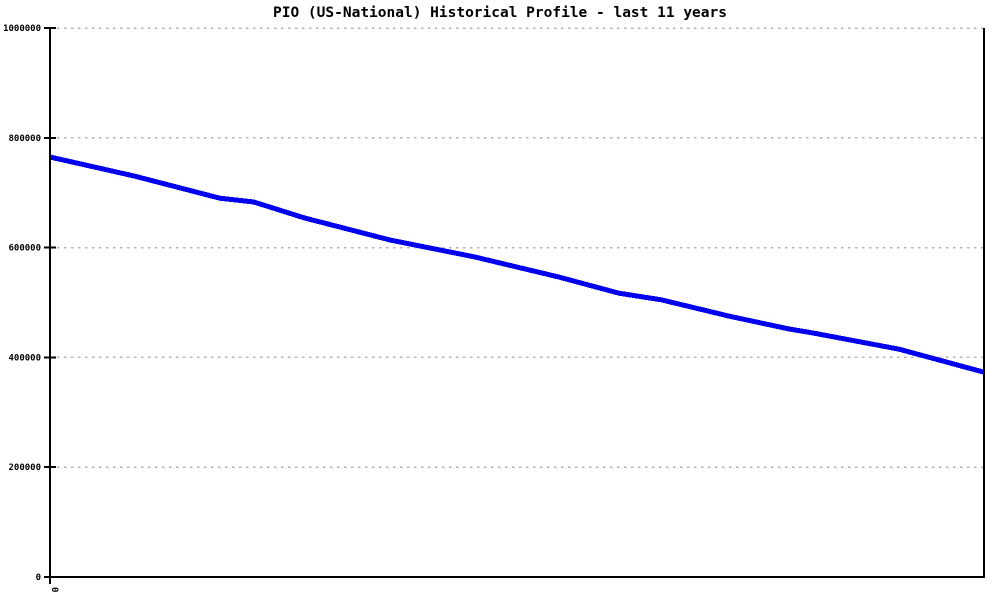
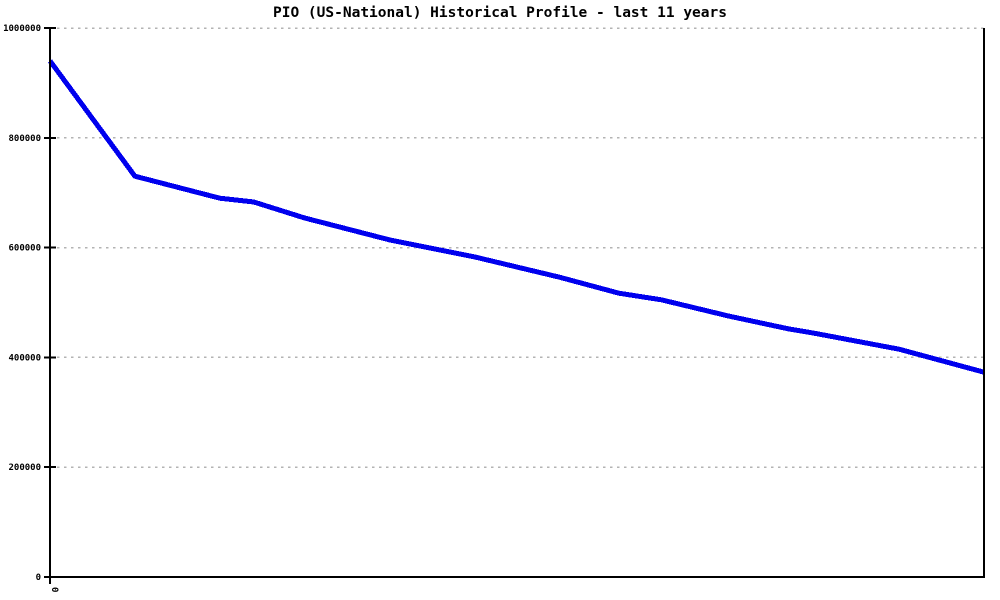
0: 760000 -> 940000
